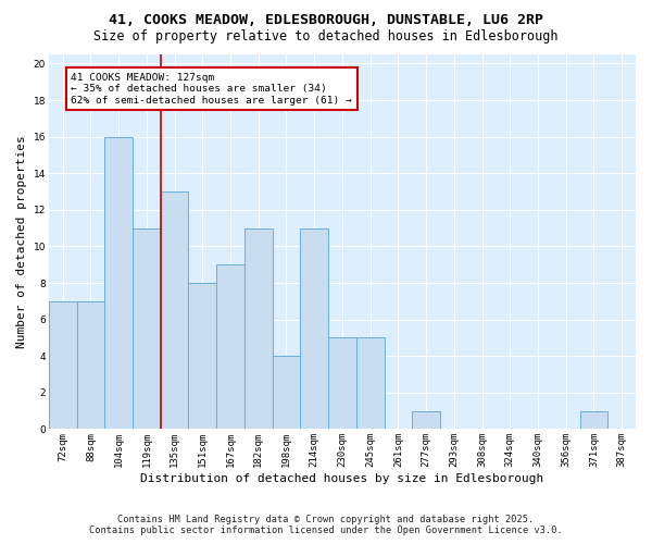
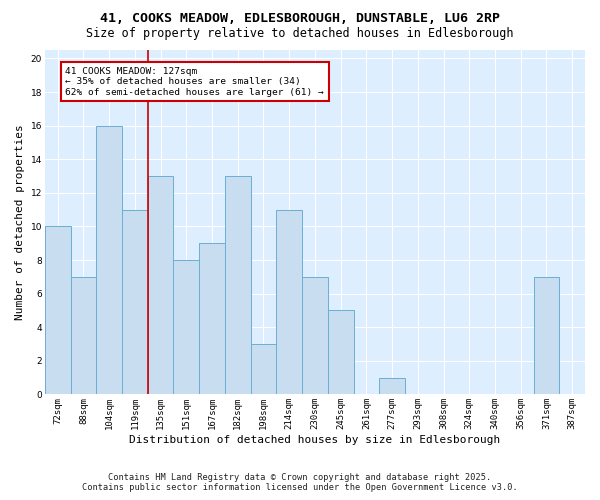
72sqm: 7 -> 10
182sqm: 11 -> 13
198sqm: 4 -> 3
230sqm: 5 -> 7
371sqm: 1 -> 7
